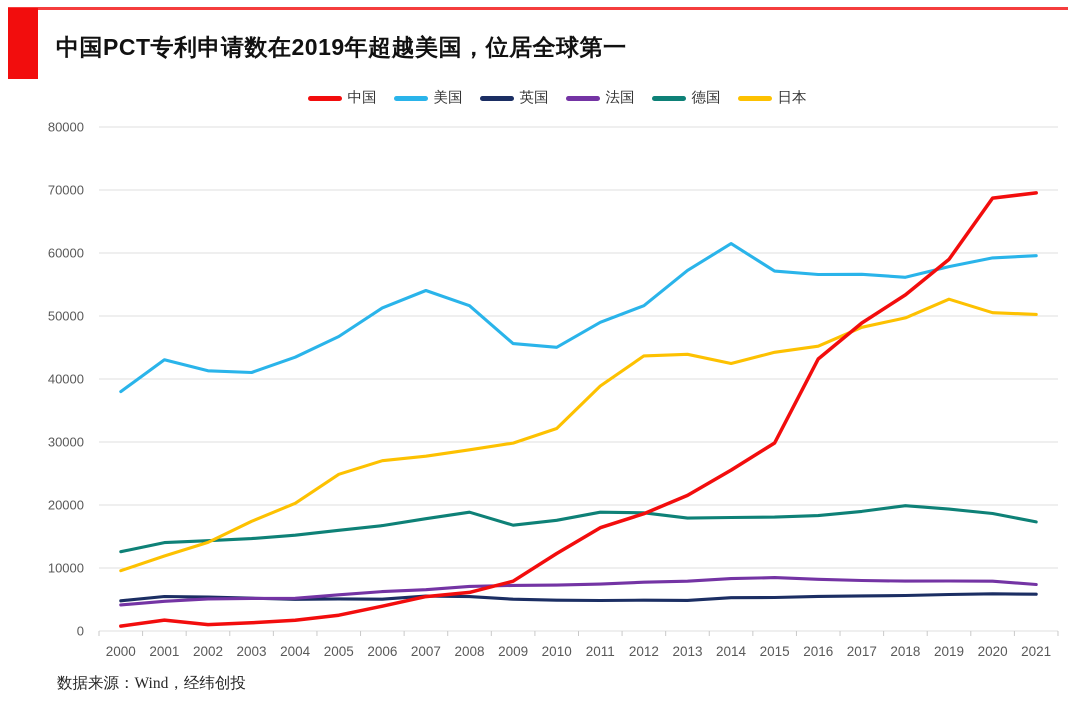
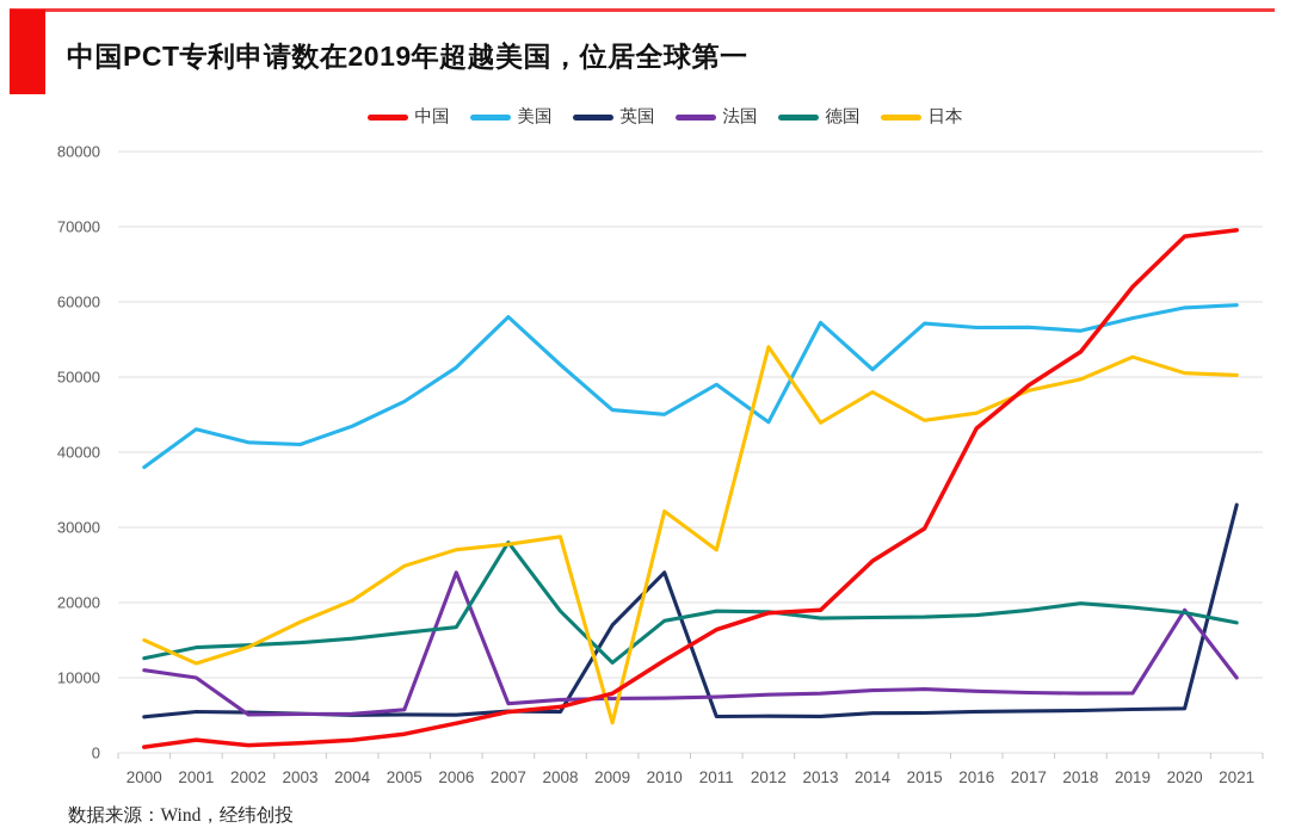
法国/2000: 4000 -> 11000
日本/2000: 10000 -> 15000
法国/2001: 5000 -> 10000
法国/2006: 6000 -> 24000
美国/2007: 54000 -> 58000
德国/2007: 18000 -> 28000
英国/2009: 5000 -> 17000
德国/2009: 17000 -> 12000
日本/2009: 30000 -> 4000
英国/2010: 5000 -> 24000
日本/2011: 39000 -> 27000
美国/2012: 52000 -> 44000
日本/2012: 44000 -> 54000
中国/2013: 22000 -> 19000
美国/2014: 61000 -> 51000
日本/2014: 42000 -> 48000
中国/2019: 59000 -> 62000
法国/2020: 8000 -> 19000
英国/2021: 6000 -> 33000
法国/2021: 7000 -> 10000
